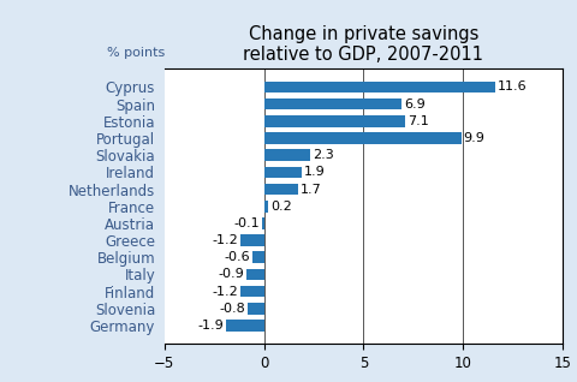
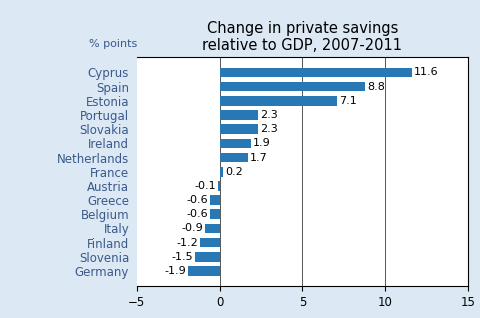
Spain: 6.9 -> 8.8
Portugal: 9.9 -> 2.3
Greece: -1.2 -> -0.6
Slovenia: -0.8 -> -1.5
